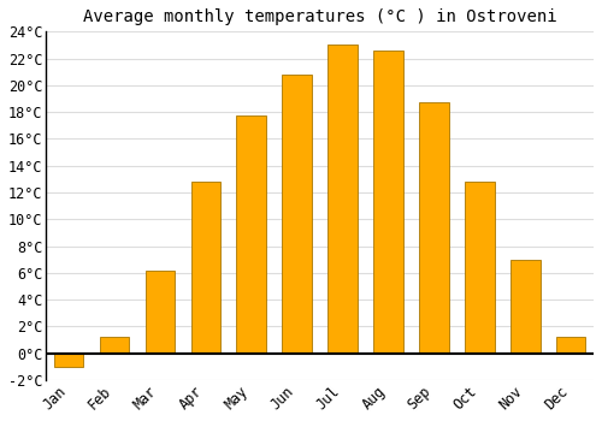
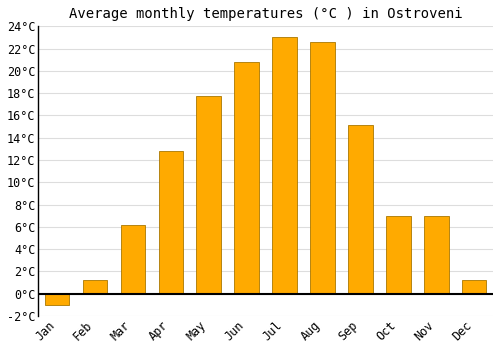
Sep: 18.7°C -> 15.1°C
Oct: 12.8°C -> 7.0°C
